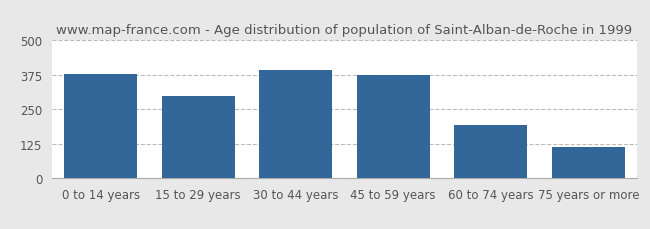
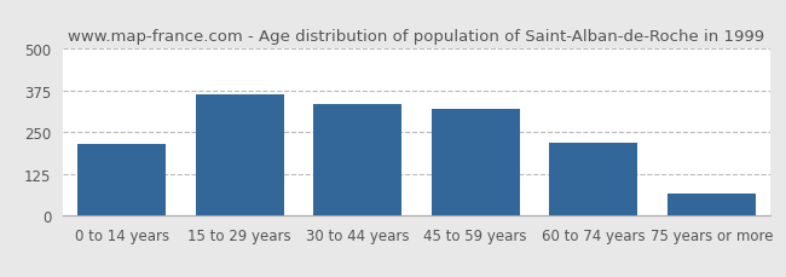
0 to 14 years: 378 -> 215
15 to 29 years: 300 -> 365
30 to 44 years: 393 -> 335
45 to 59 years: 373 -> 320
60 to 74 years: 193 -> 220
75 years or more: 113 -> 65
